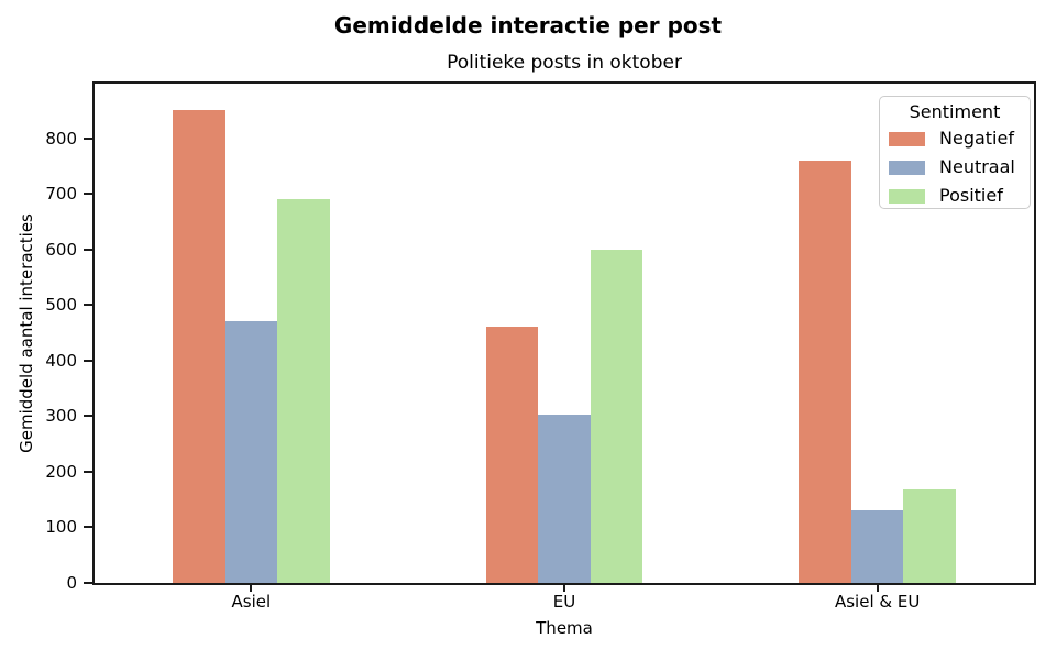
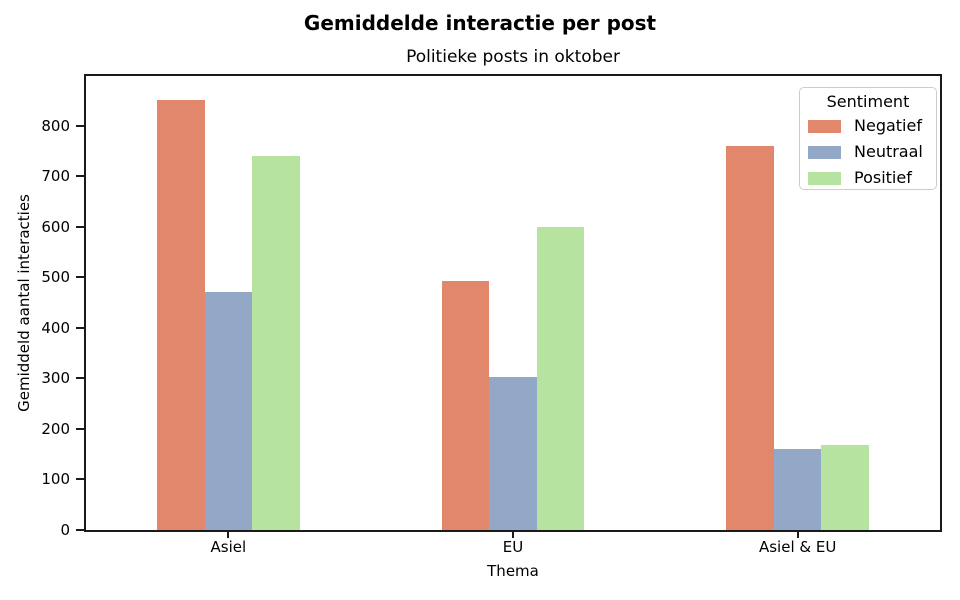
Positief/Asiel: 690 -> 740
Negatief/EU: 460 -> 490
Neutraal/Asiel & EU: 130 -> 160
